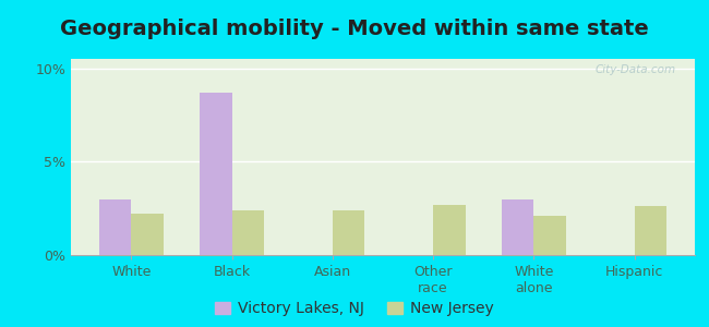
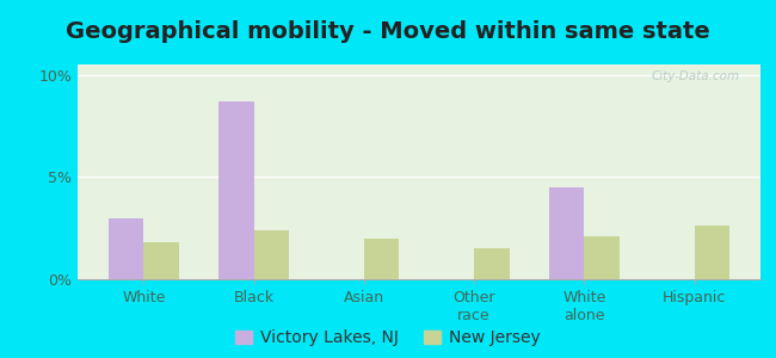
New Jersey/White: 2.2% -> 1.8%
New Jersey/Asian: 2.4% -> 2.0%
New Jersey/Other race: 2.7% -> 1.5%
Victory Lakes, NJ/White alone: 3.0% -> 4.5%
